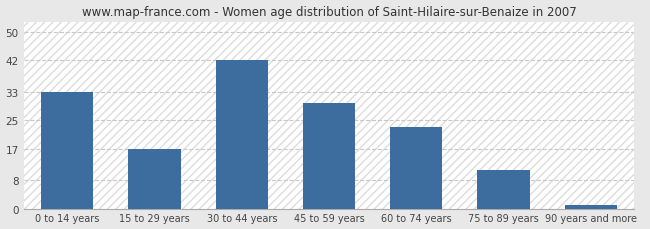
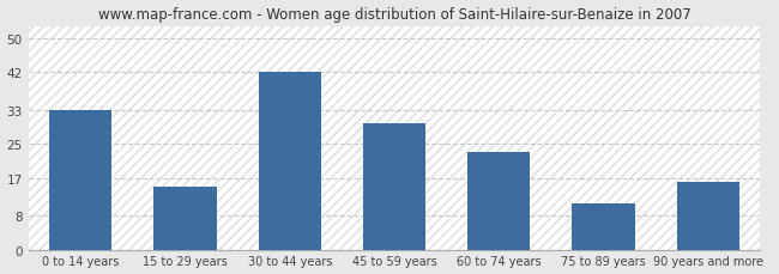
15 to 29 years: 17 -> 15
90 years and more: 1 -> 16
